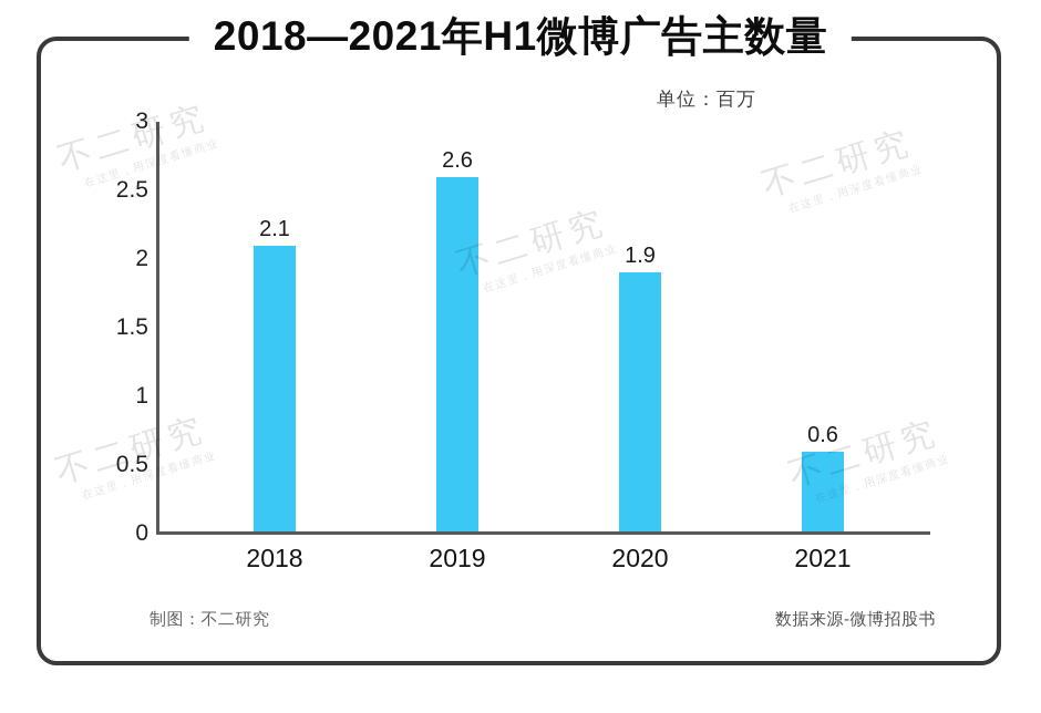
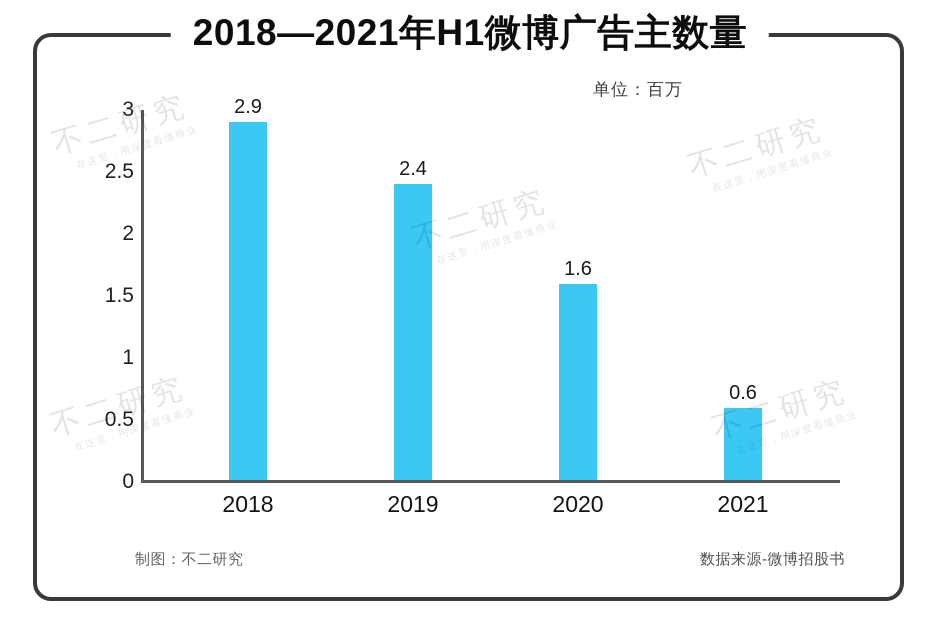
2018: 2.1 -> 2.9
2019: 2.6 -> 2.4
2020: 1.9 -> 1.6
